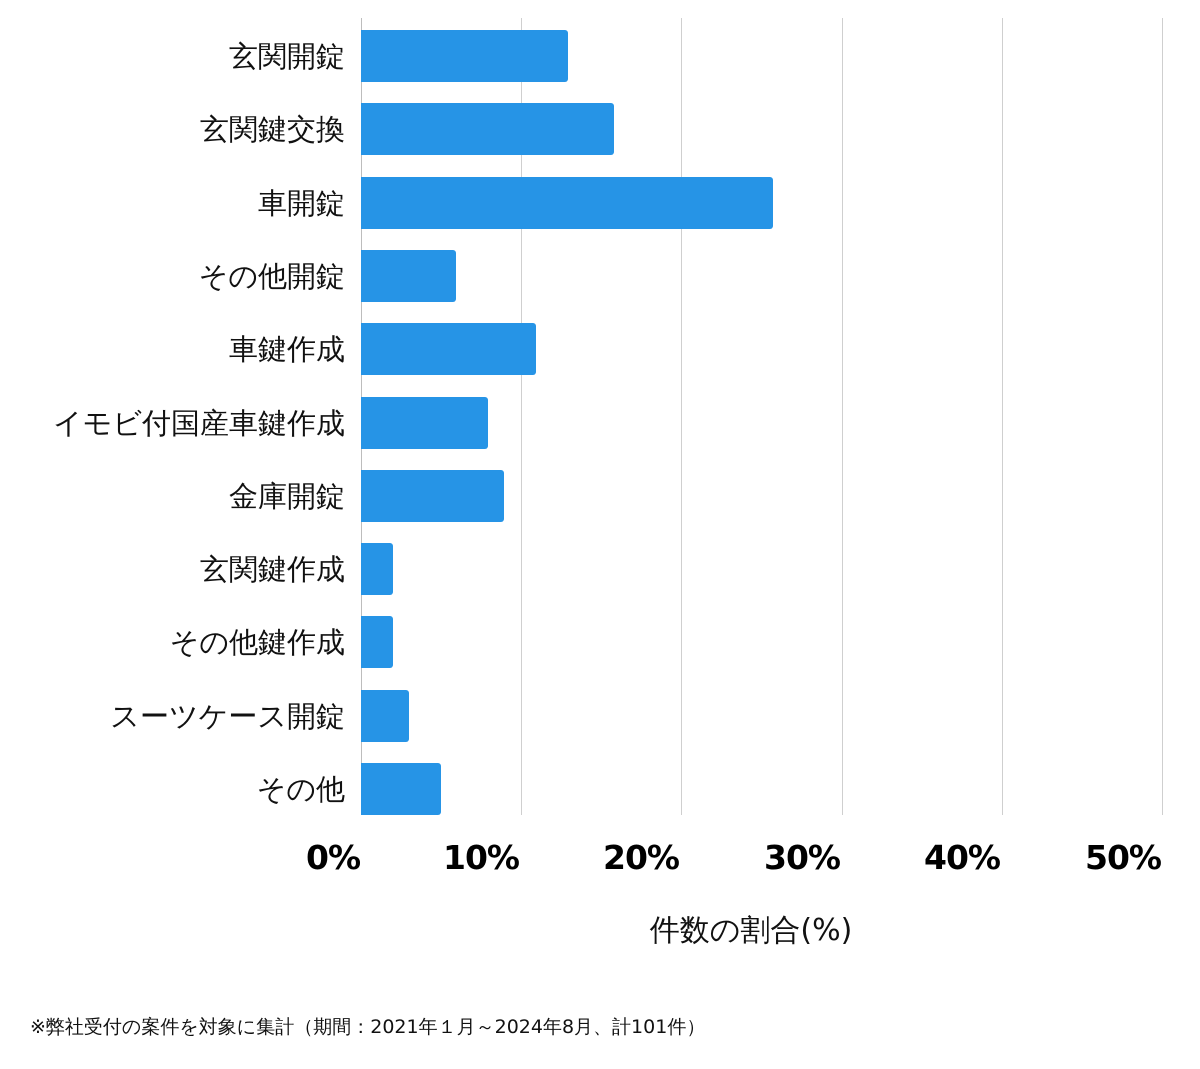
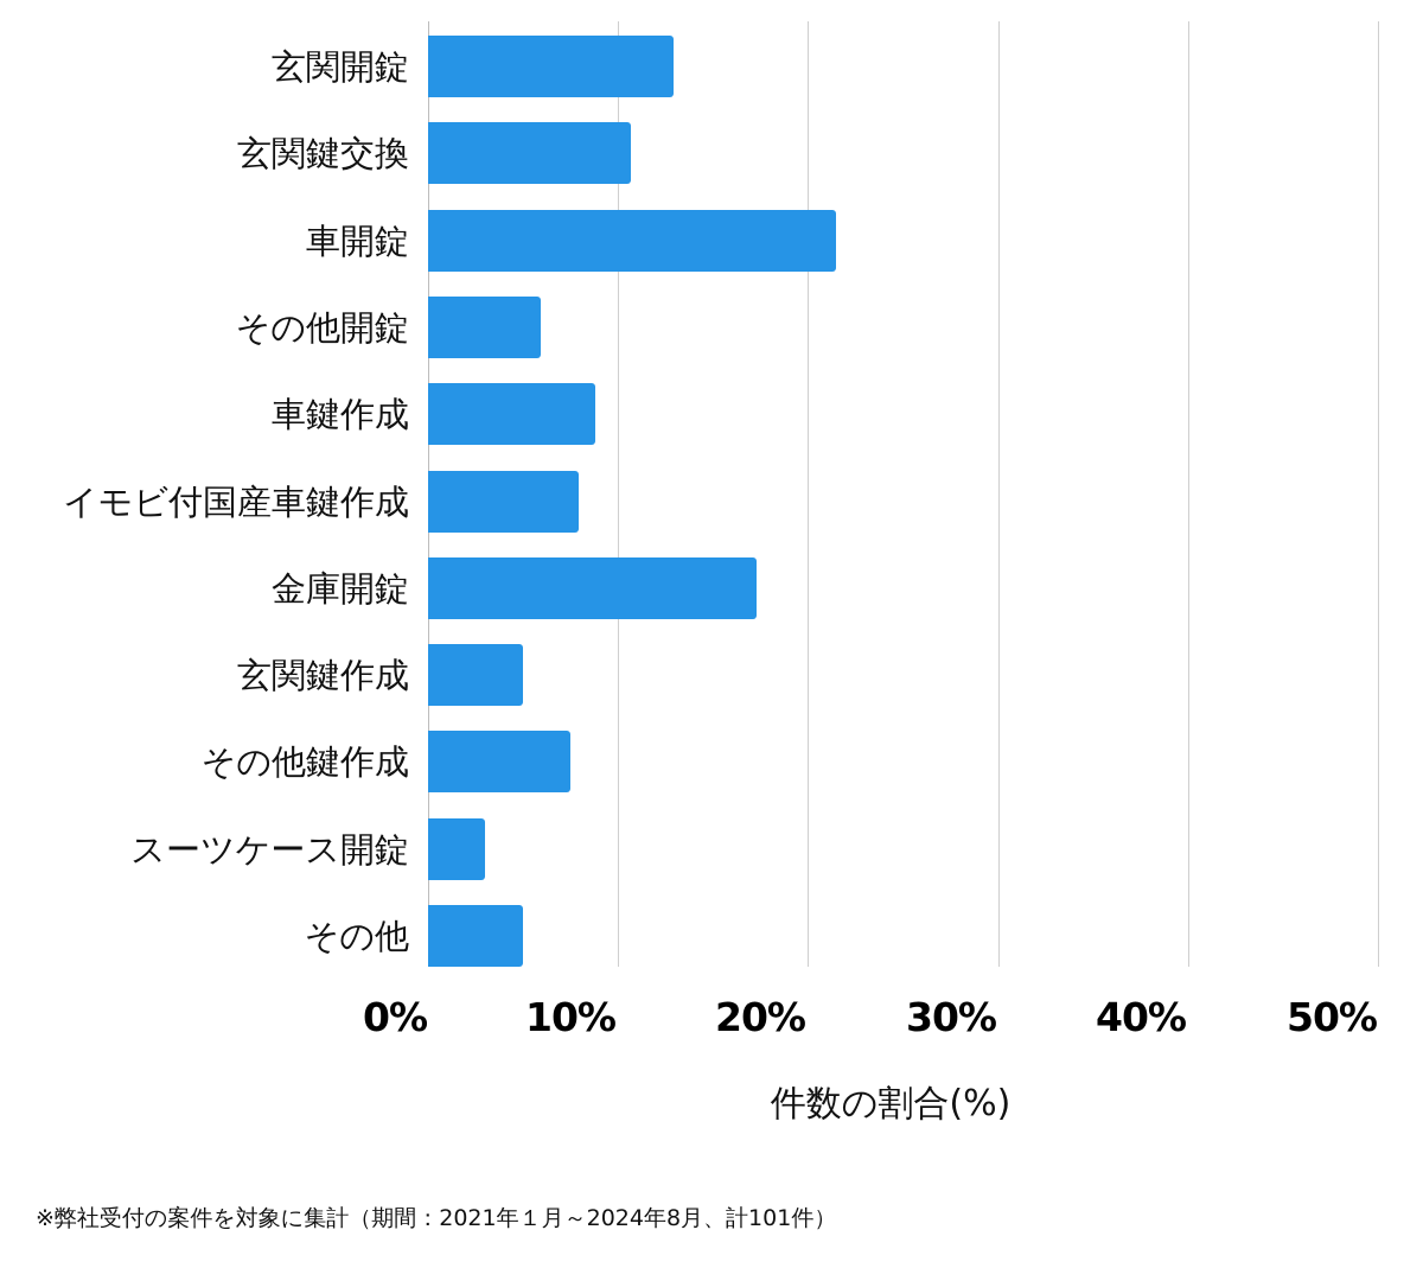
玄関鍵交換: 15.8% -> 10.7%
車開錠: 25.7% -> 21.5%
車鍵作成: 10.9% -> 8.8%
金庫開錠: 8.9% -> 17.3%
玄関鍵作成: 2.0% -> 5.0%
その他鍵作成: 2.0% -> 7.5%
